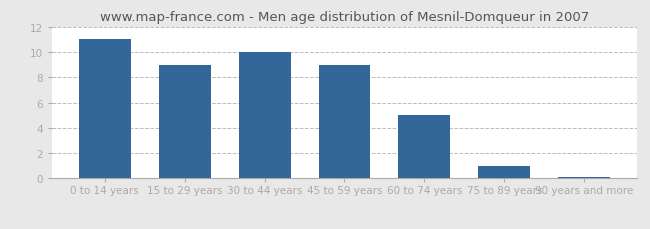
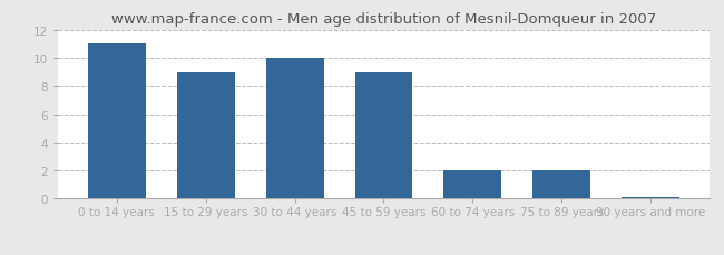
60 to 74 years: 5.0 -> 2.0
75 to 89 years: 1.0 -> 2.0
